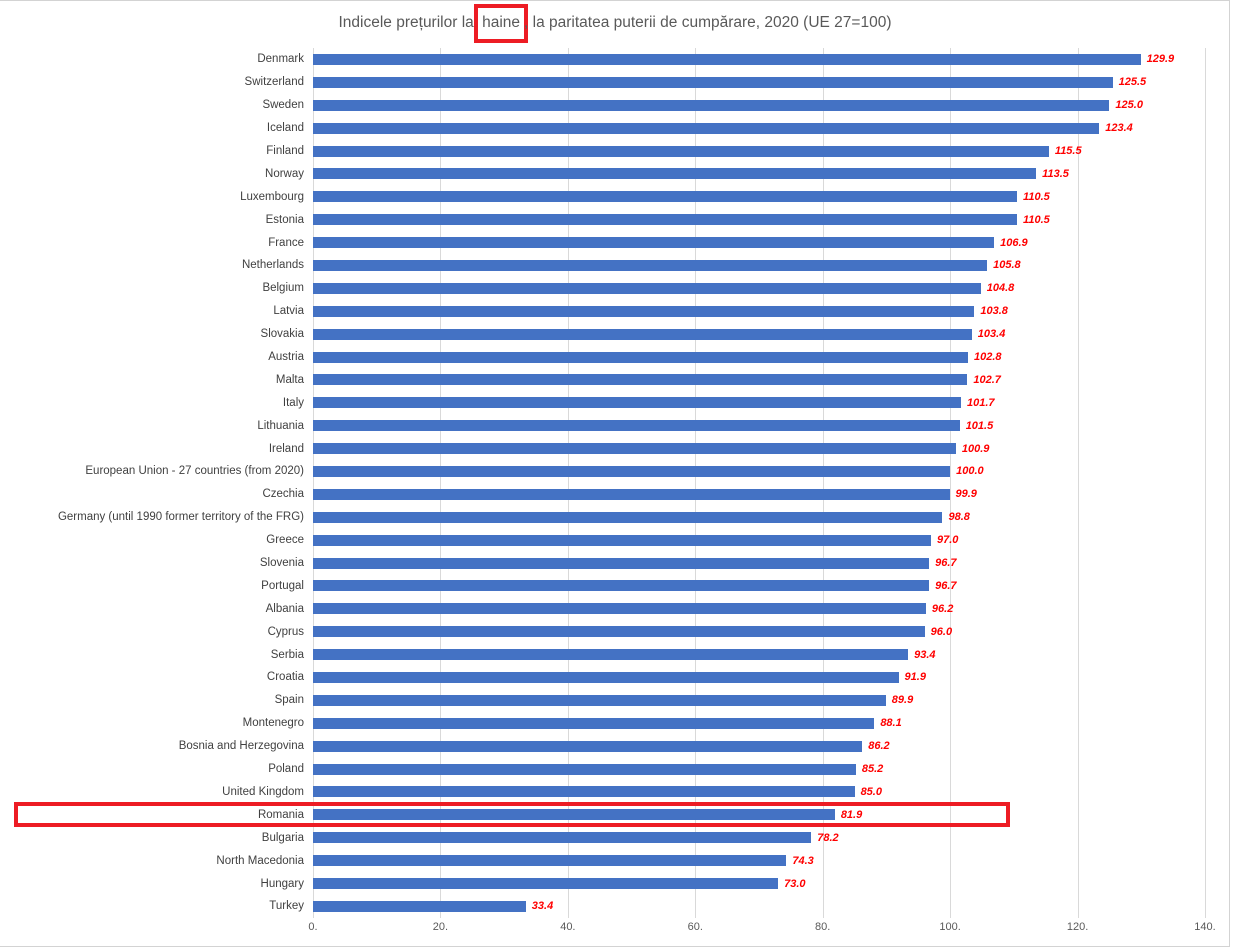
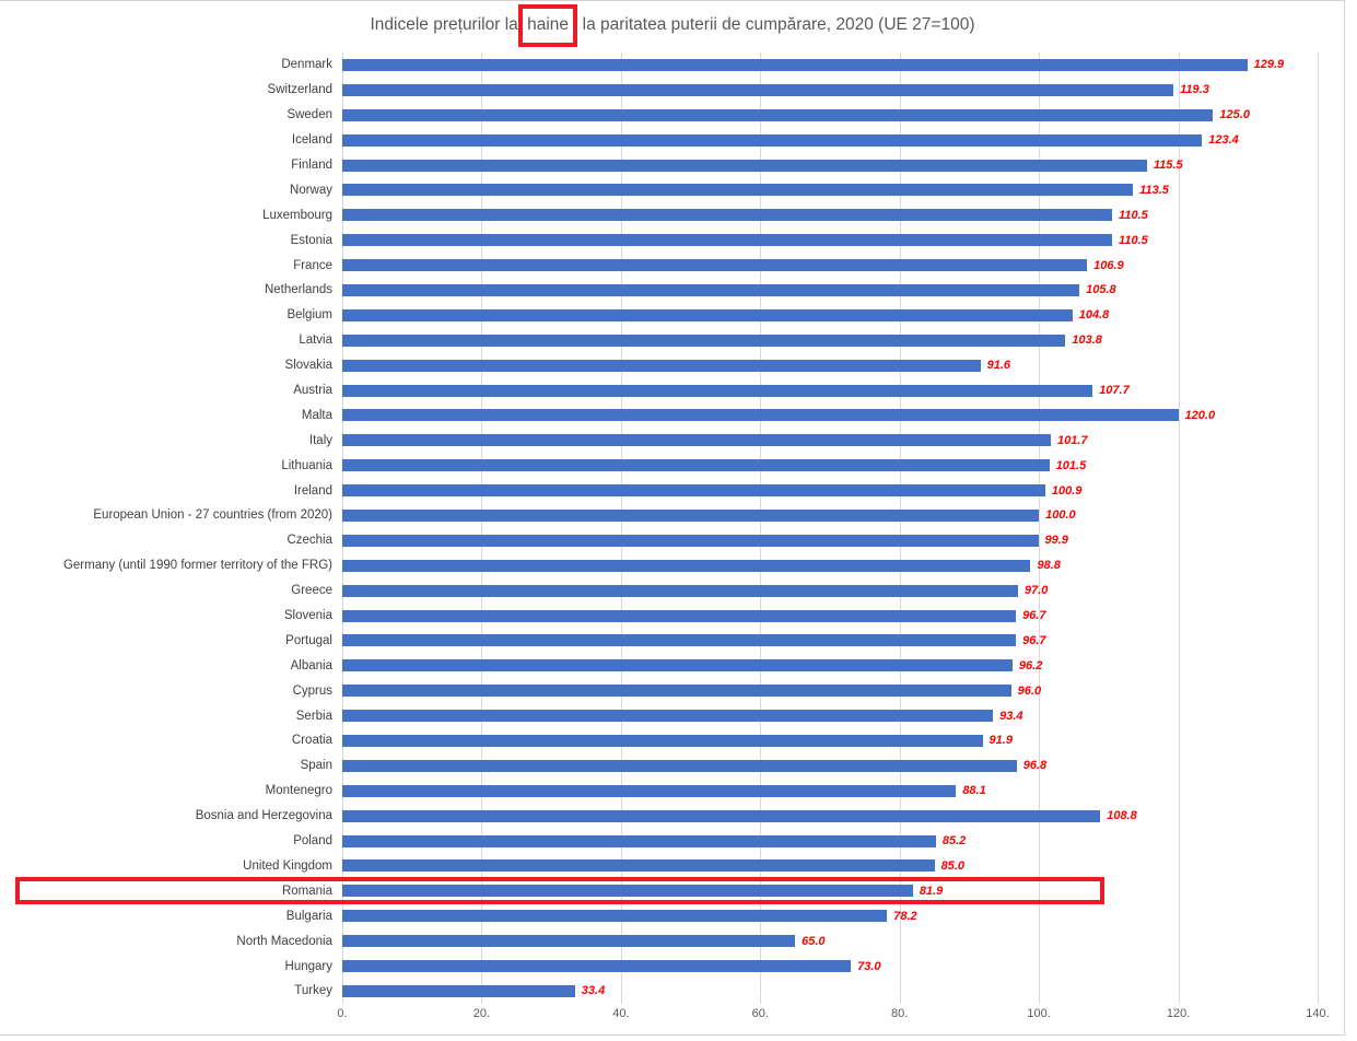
Switzerland: 125.5 -> 119.3
Slovakia: 103.4 -> 91.6
Austria: 102.8 -> 107.7
Malta: 102.7 -> 120.0
Spain: 89.9 -> 96.8
Bosnia and Herzegovina: 86.2 -> 108.8
North Macedonia: 74.3 -> 65.0
